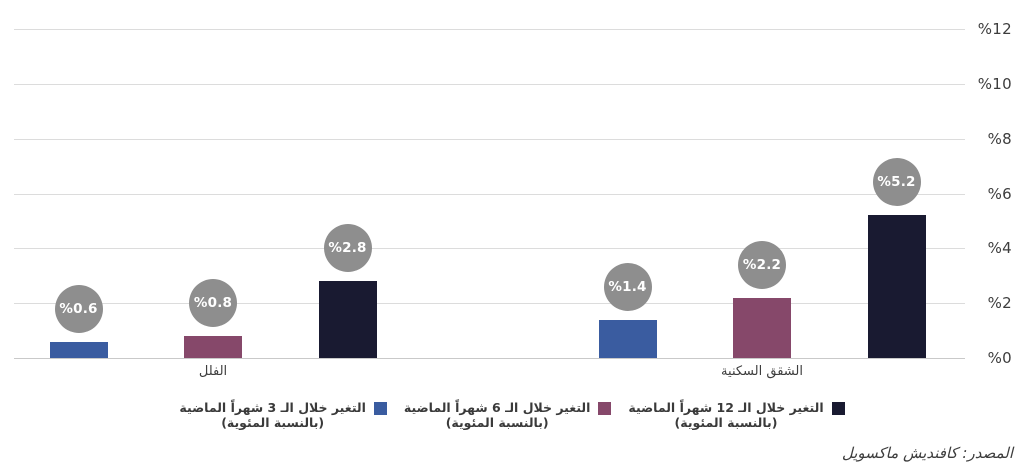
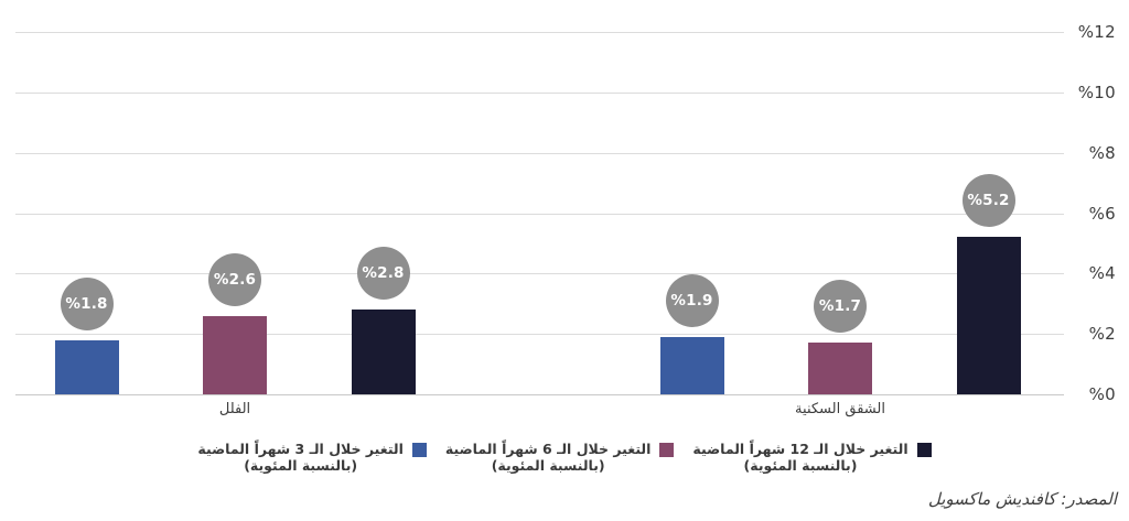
التغير خلال الـ 3 شهراً الماضية (بالنسبة المئوية)/الفلل: 0.6 -> 1.8
التغير خلال الـ 6 شهراً الماضية (بالنسبة المئوية)/الفلل: 0.8 -> 2.6
التغير خلال الـ 3 شهراً الماضية (بالنسبة المئوية)/الشقق السكنية: 1.4 -> 1.9
التغير خلال الـ 6 شهراً الماضية (بالنسبة المئوية)/الشقق السكنية: 2.2 -> 1.7
